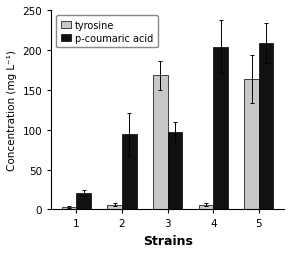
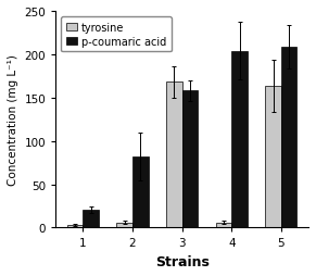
p-coumaric acid/2: 94 -> 82
p-coumaric acid/3: 97 -> 158
